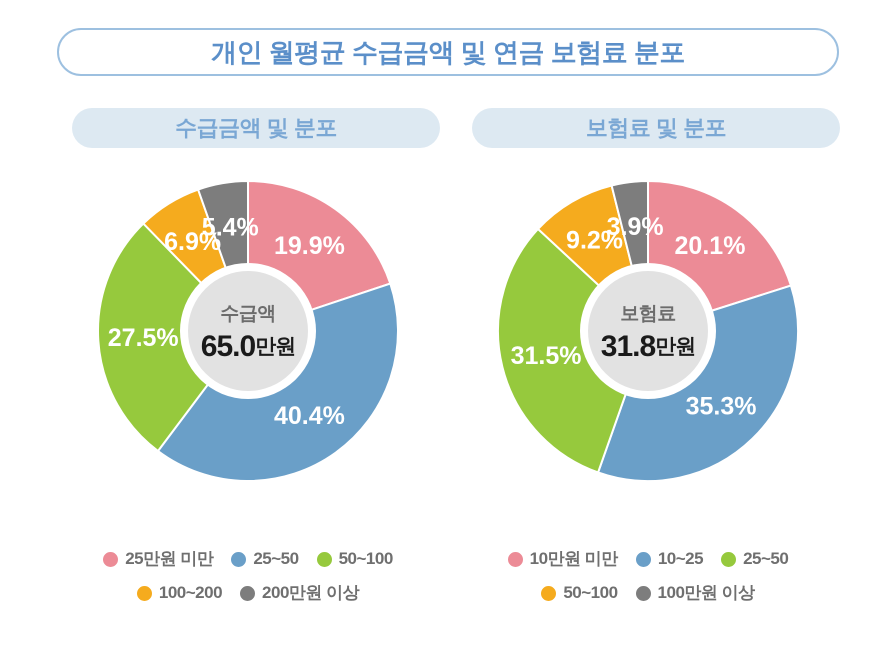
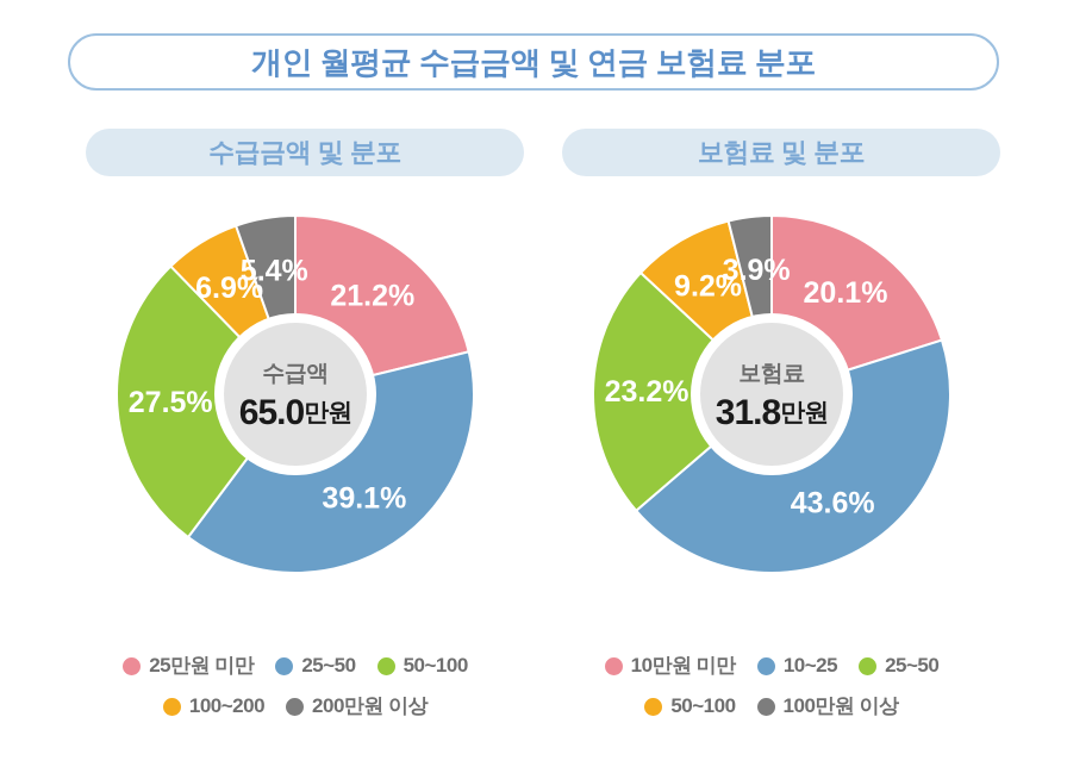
수급금액 및 분포/25만원 미만: 19.9% -> 21.2%
수급금액 및 분포/25~50: 40.4% -> 39.1%
보험료 및 분포/10~25: 35.3% -> 43.6%
보험료 및 분포/25~50: 31.5% -> 23.2%
